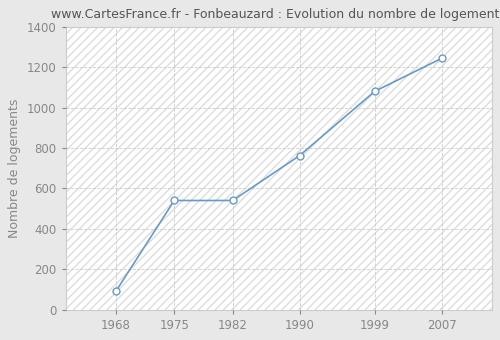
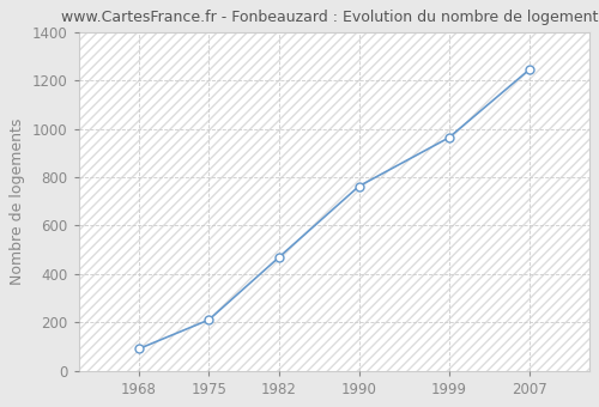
1975: 540 -> 210
1982: 540 -> 468
1999: 1080 -> 963
